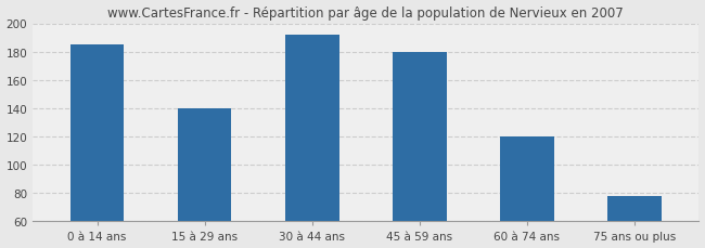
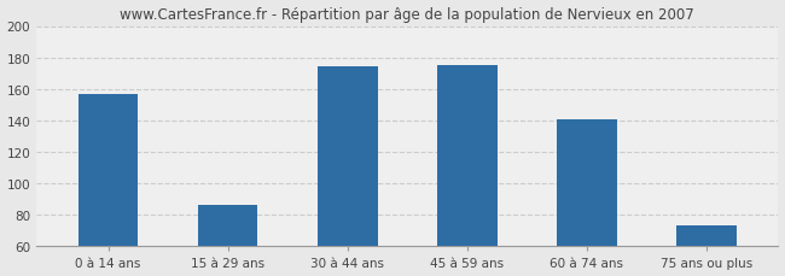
0 à 14 ans: 185 -> 157
15 à 29 ans: 140 -> 86
30 à 44 ans: 192 -> 174
45 à 59 ans: 180 -> 175
60 à 74 ans: 120 -> 141
75 ans ou plus: 78 -> 73
